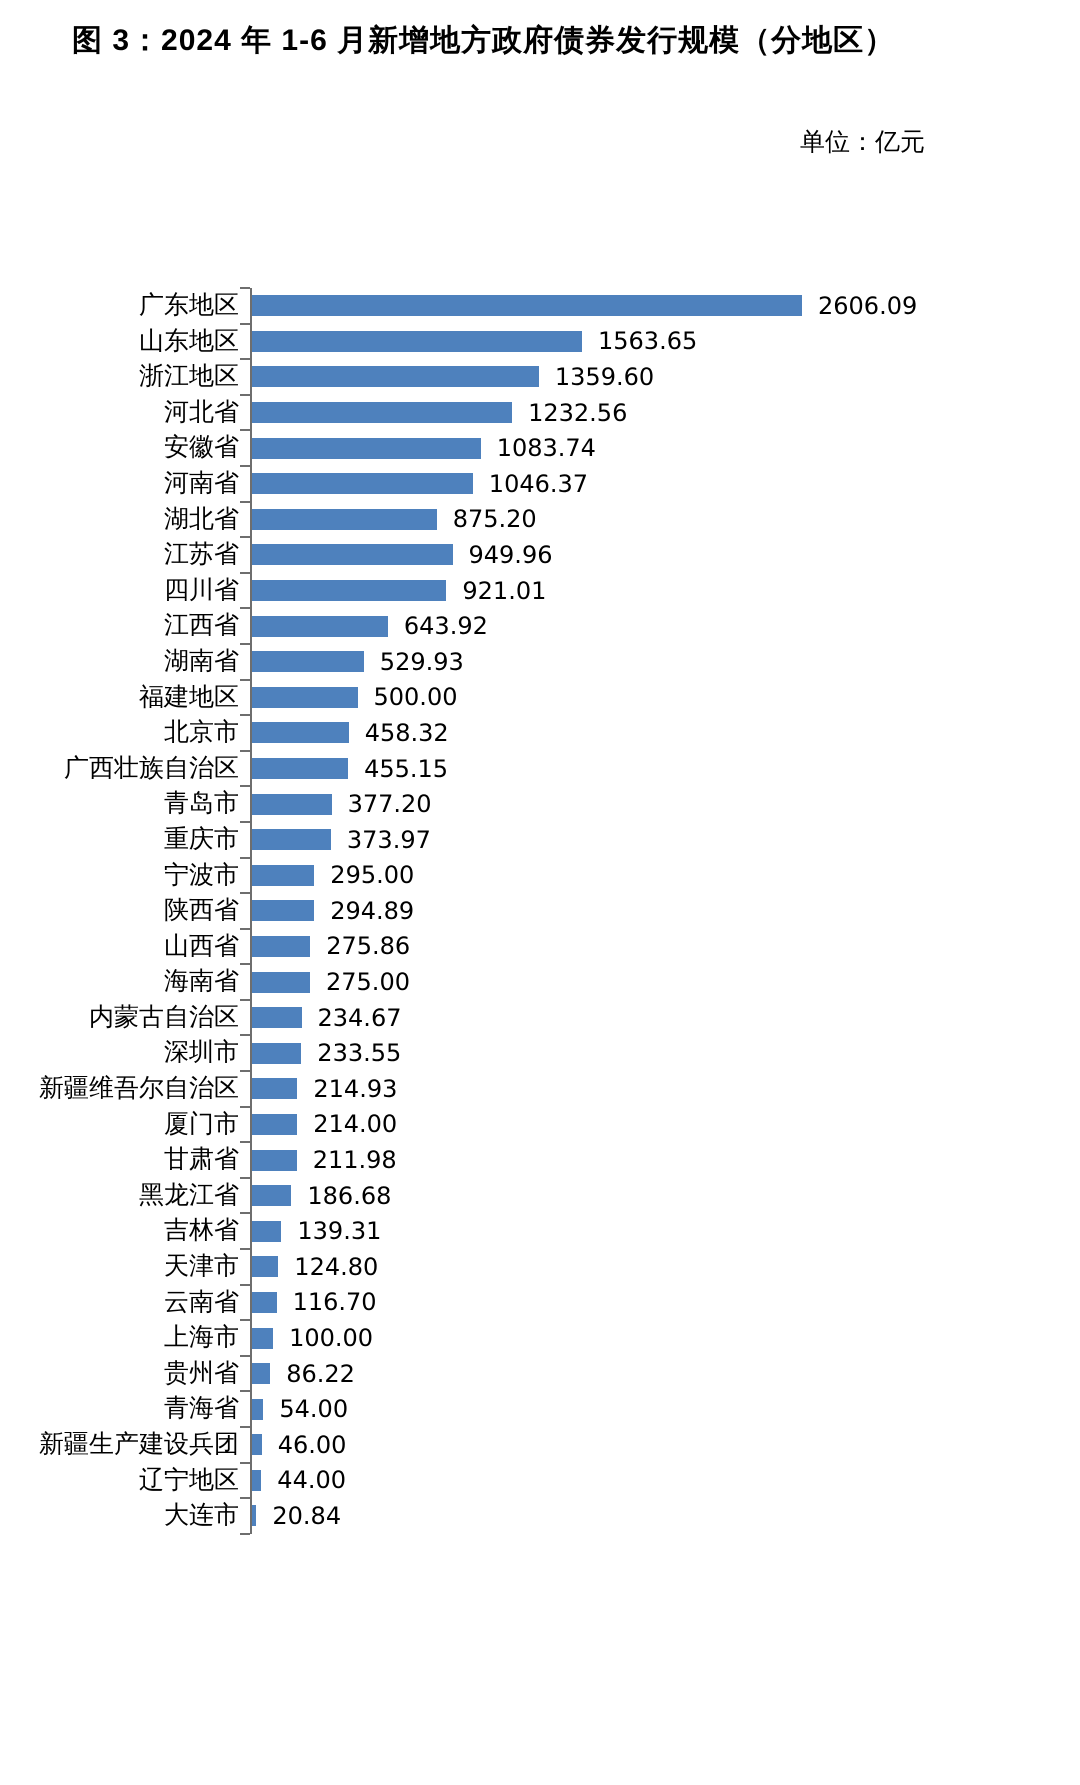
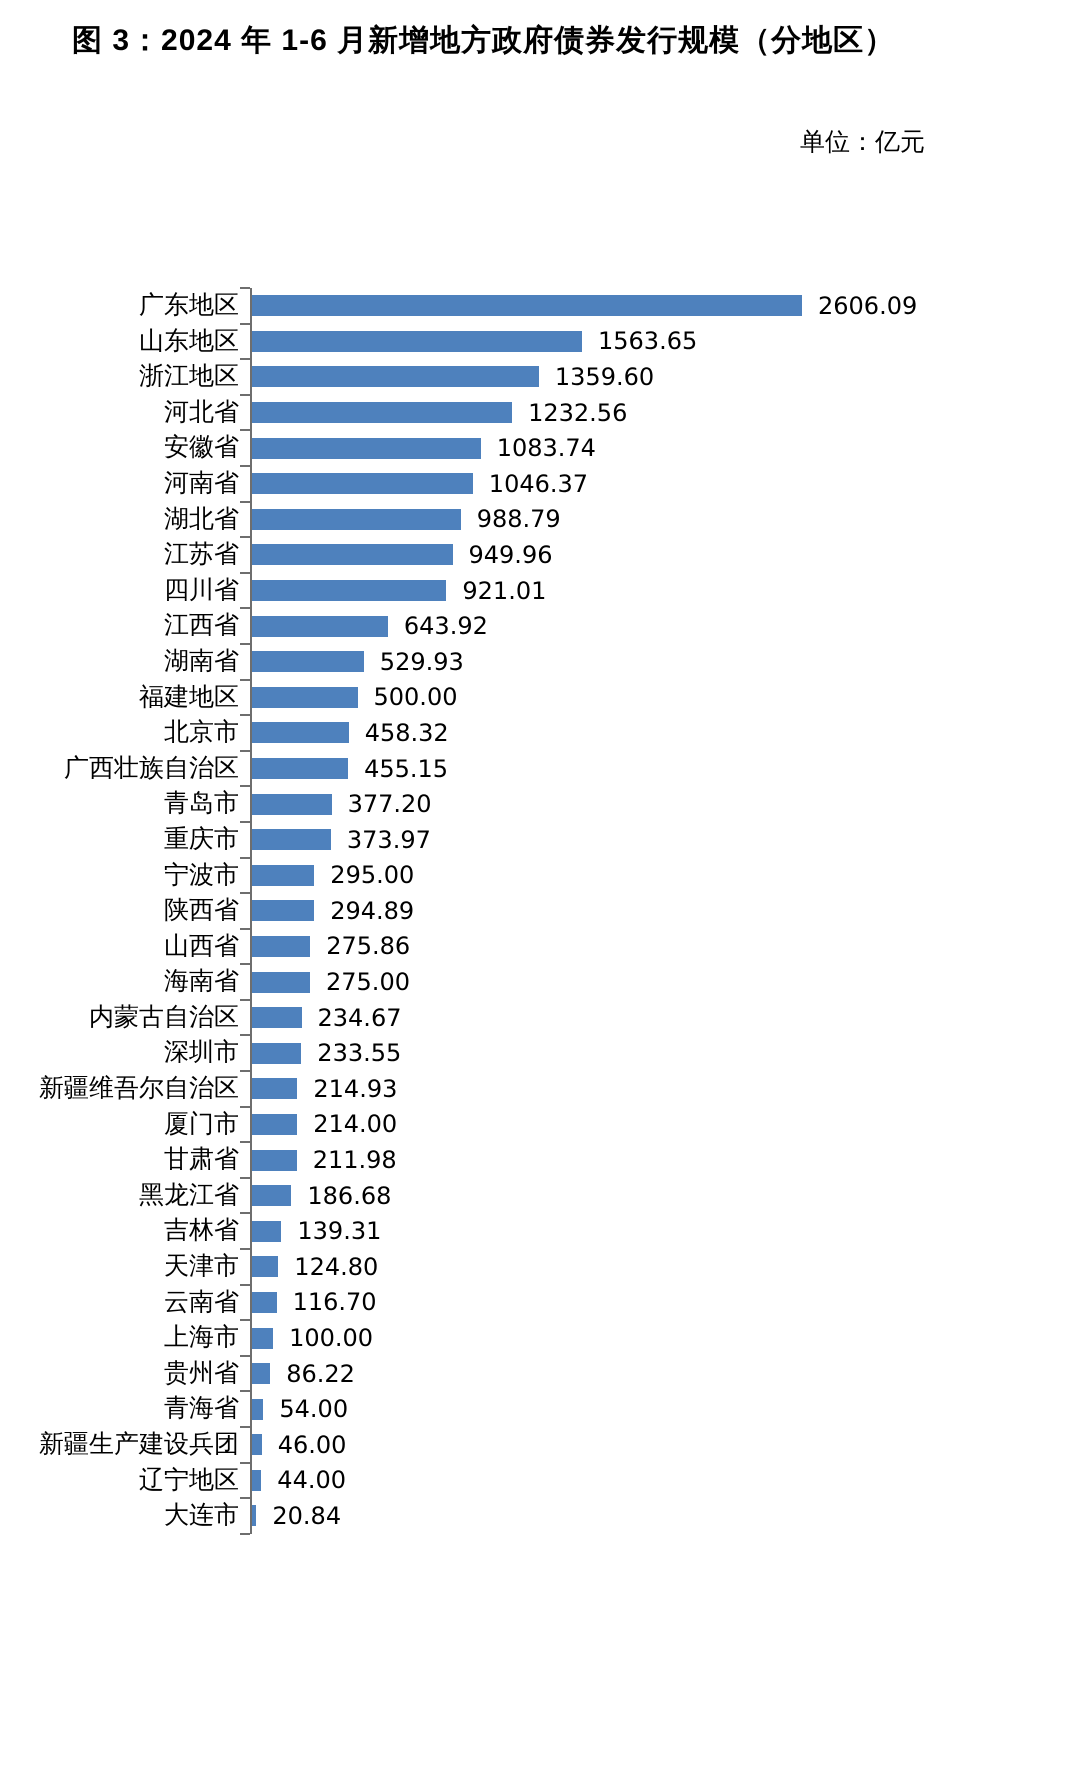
湖北省: 875.20 -> 988.79
